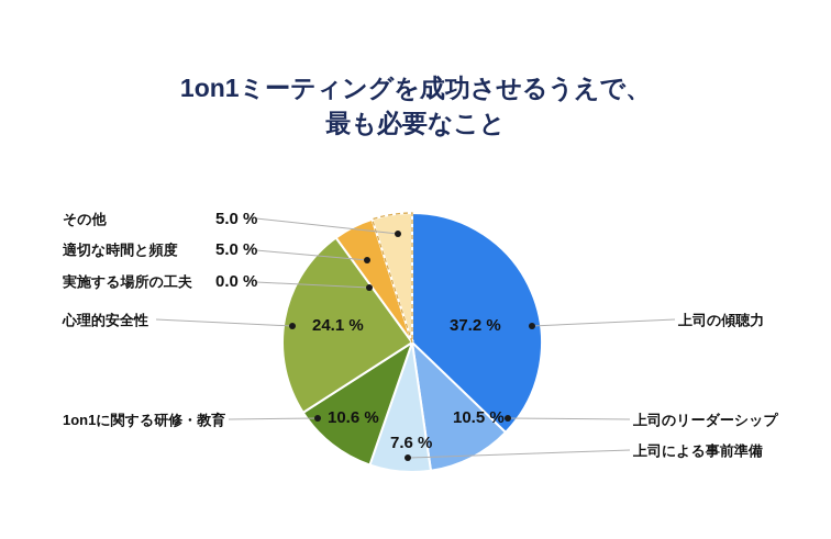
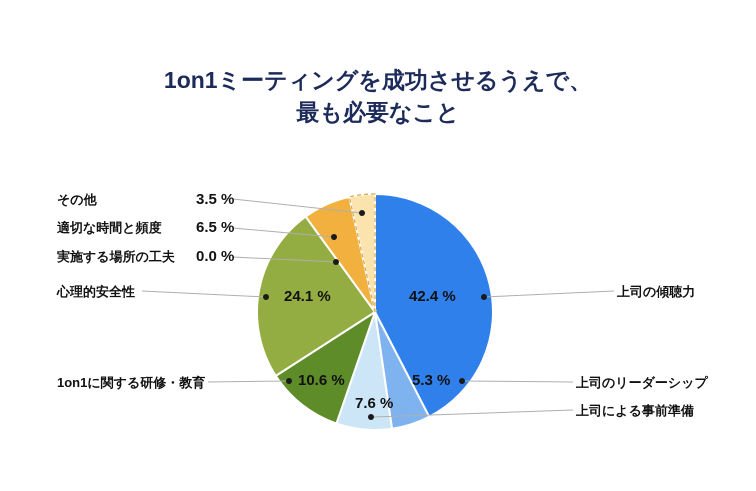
上司の傾聴力: 37.2 -> 42.4
上司のリーダーシップ: 10.5 -> 5.3
適切な時間と頻度: 5.0 -> 6.5
その他: 5.0 -> 3.5
